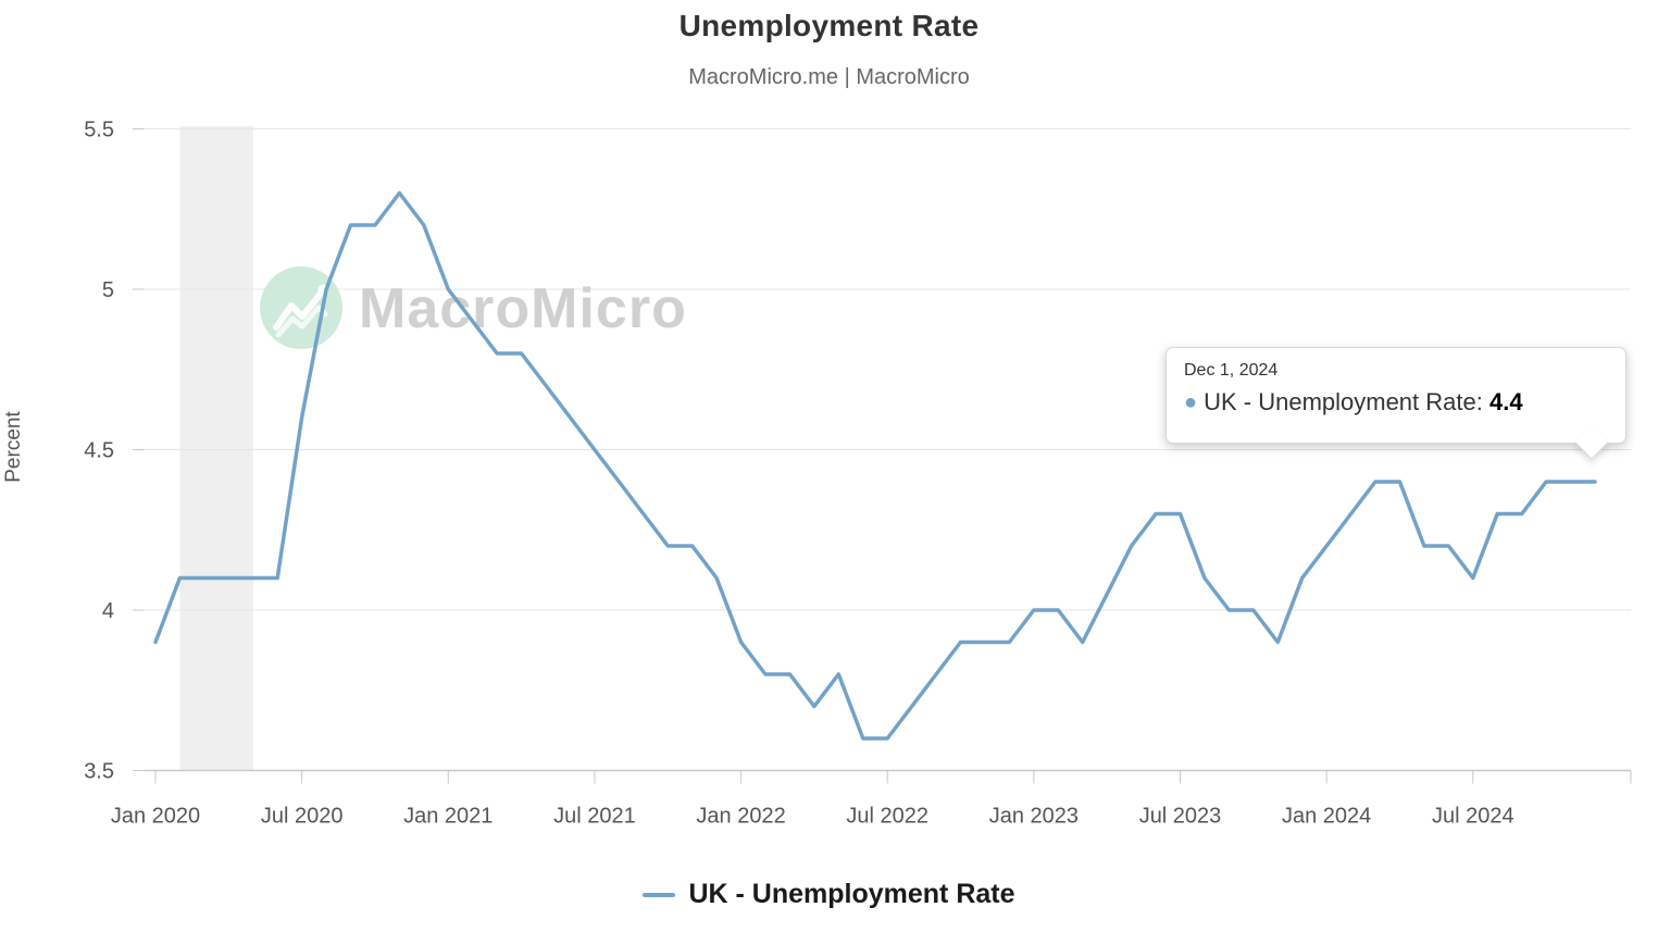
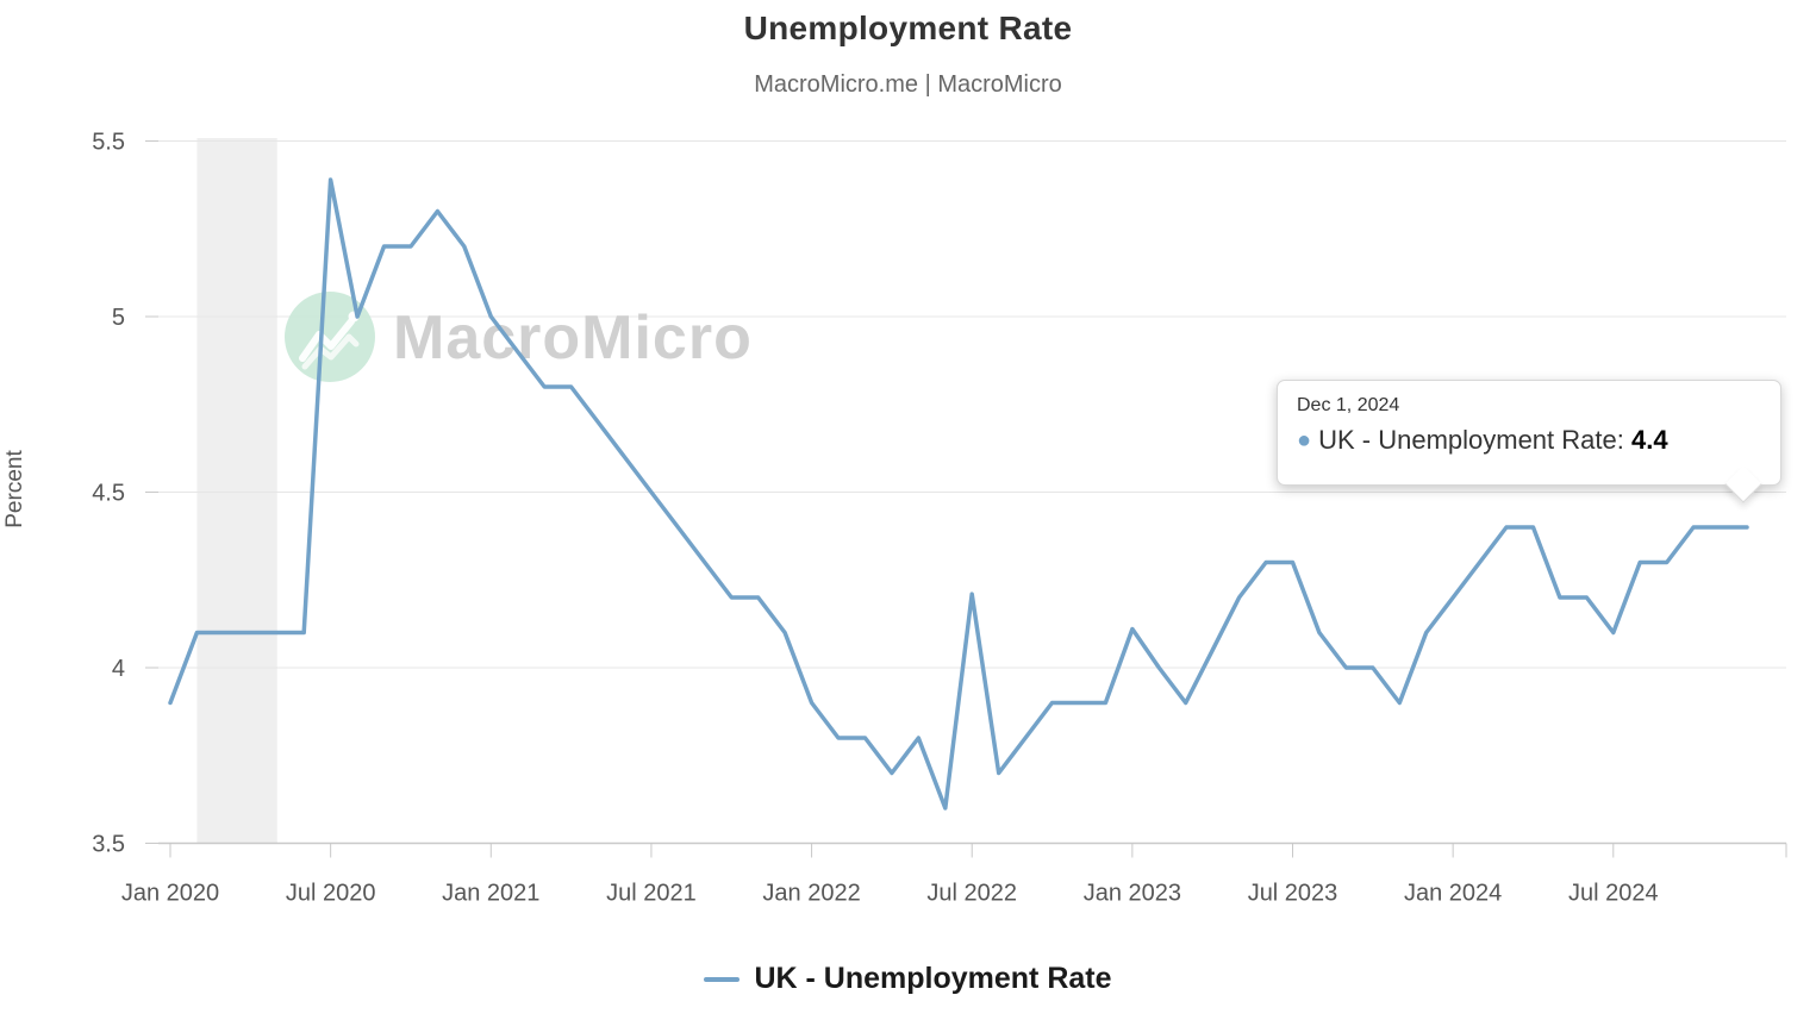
Jul 2020: 4.60 -> 5.39
Jul 2022: 3.60 -> 4.21
Jan 2023: 4.00 -> 4.11
